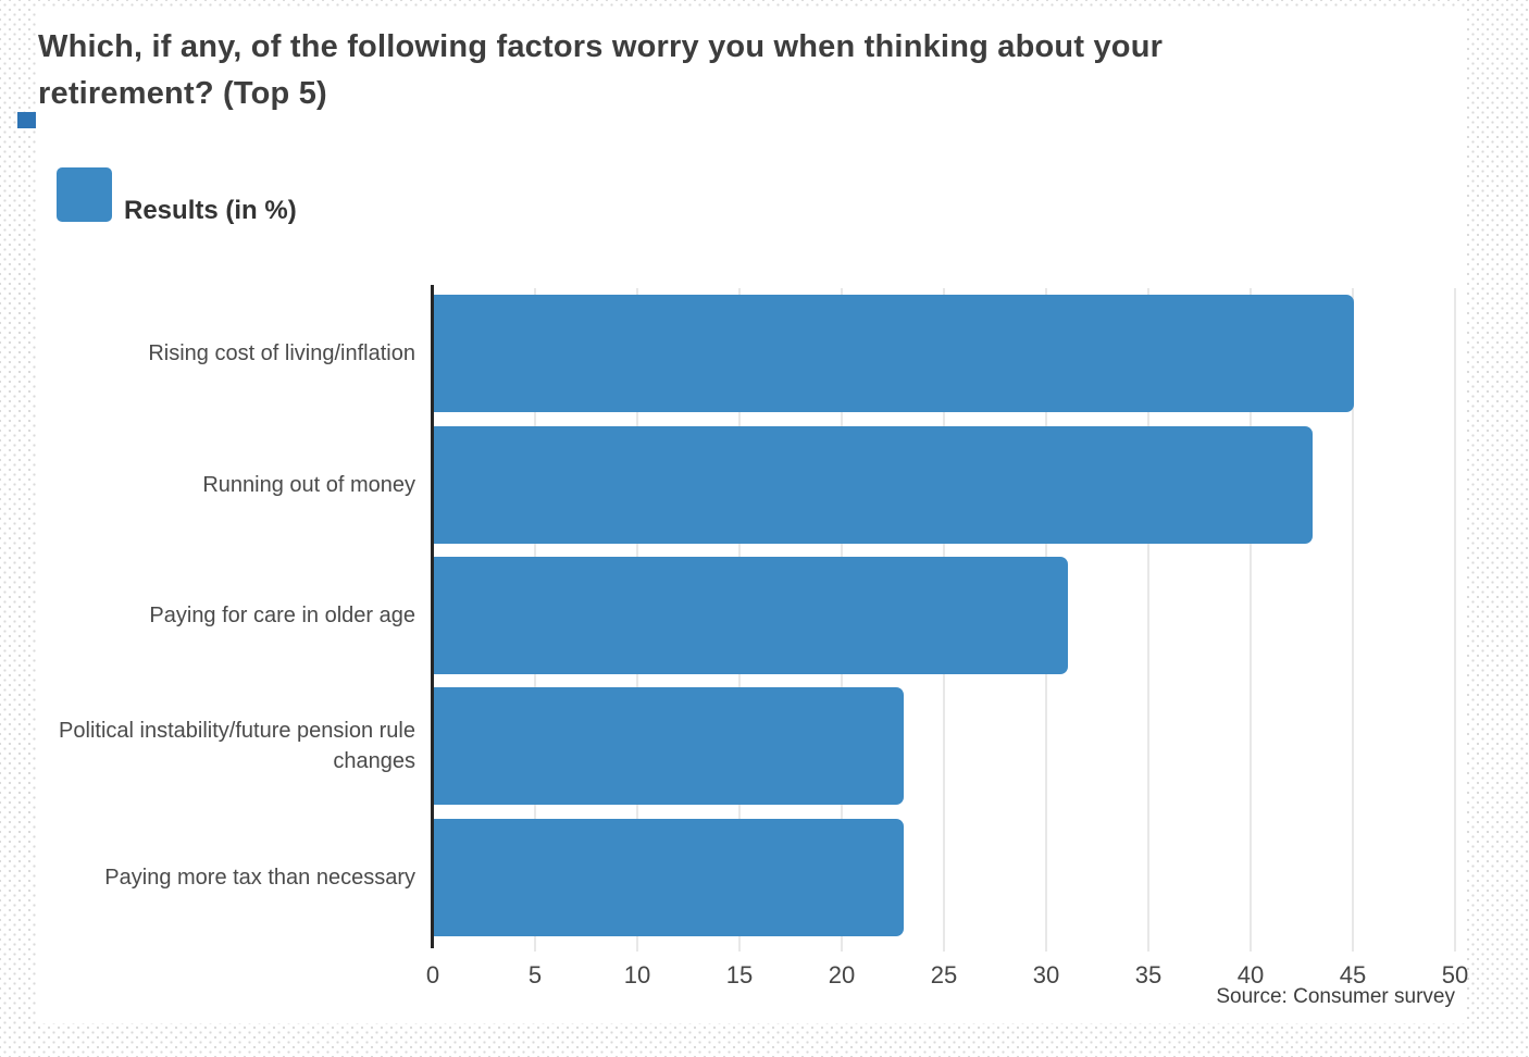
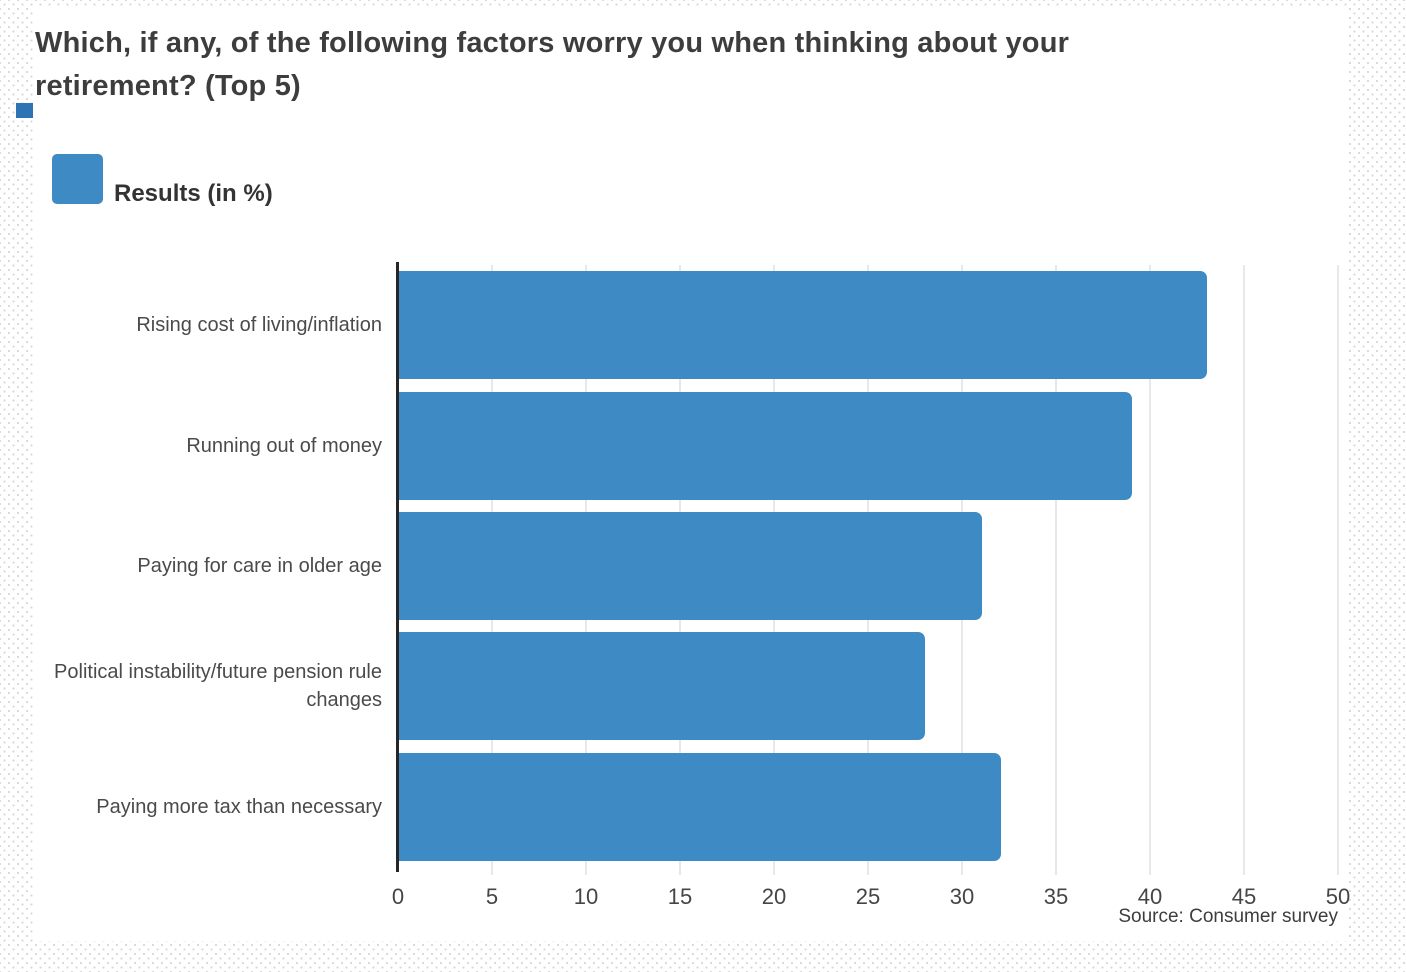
Rising cost of living/inflation: 45 -> 43
Running out of money: 43 -> 39
Political instability/future pension rule changes: 23 -> 28
Paying more tax than necessary: 23 -> 32
